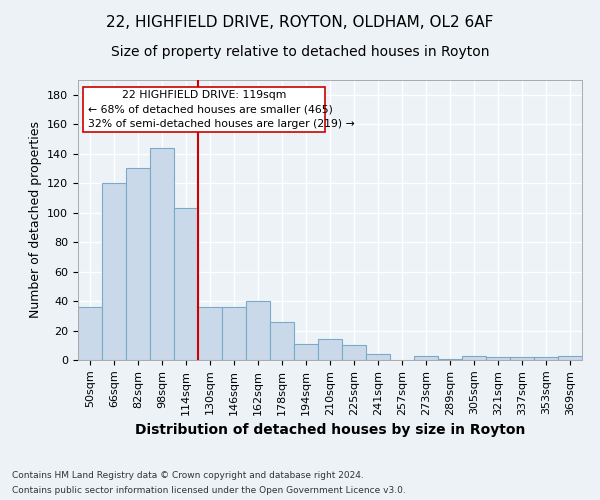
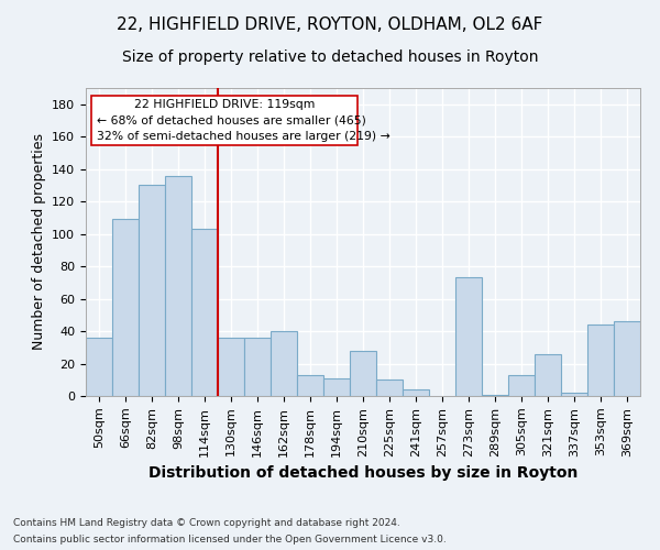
66sqm: 120 -> 109
98sqm: 144 -> 136
178sqm: 26 -> 13
210sqm: 14 -> 28
273sqm: 3 -> 73
305sqm: 3 -> 13
321sqm: 2 -> 26
353sqm: 2 -> 44
369sqm: 3 -> 46
